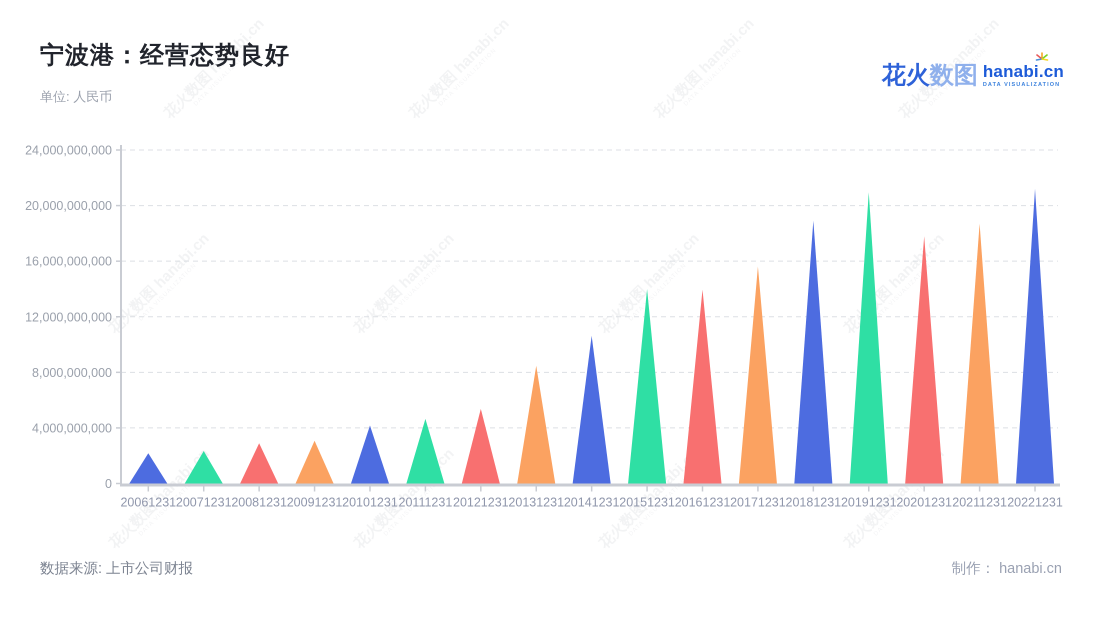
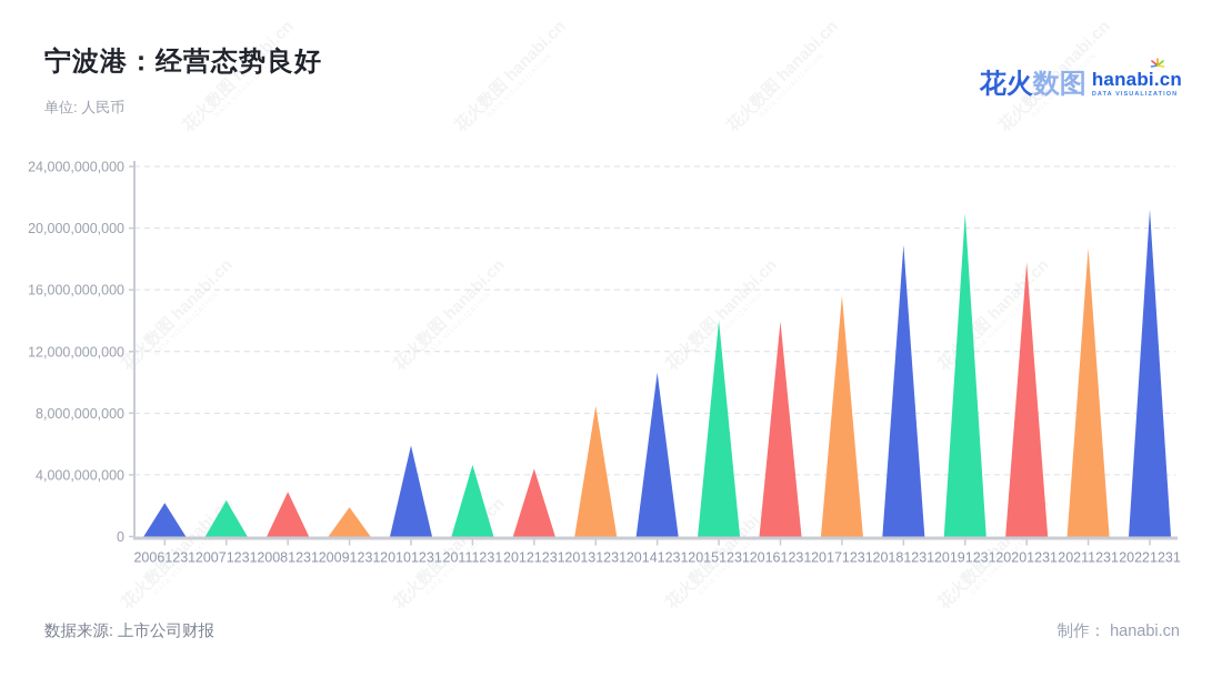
20091231: 3100000000 -> 1900000000
20101231: 4200000000 -> 5900000000
20121231: 5400000000 -> 4400000000
